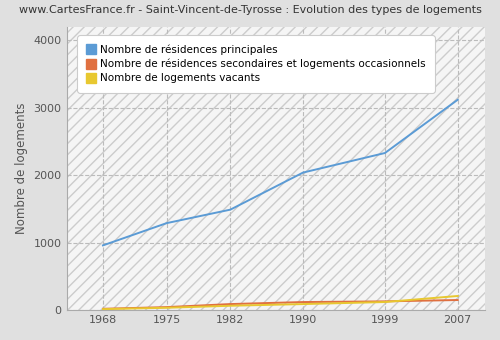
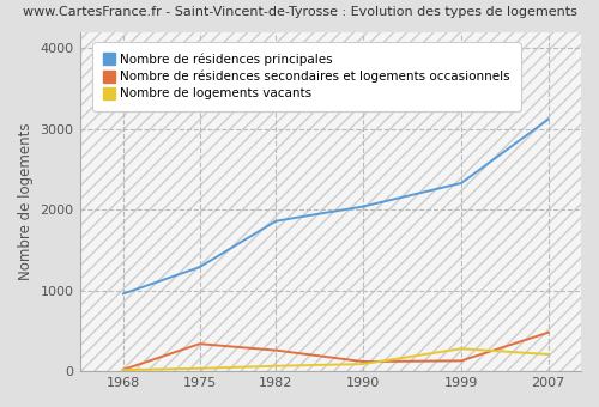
Nombre de résidences secondaires et logements occasionnels/1975: 40 -> 340
Nombre de résidences principales/1982: 1490 -> 1860
Nombre de résidences secondaires et logements occasionnels/1982: 90 -> 260
Nombre de logements vacants/1999: 120 -> 280
Nombre de résidences secondaires et logements occasionnels/2007: 150 -> 480
